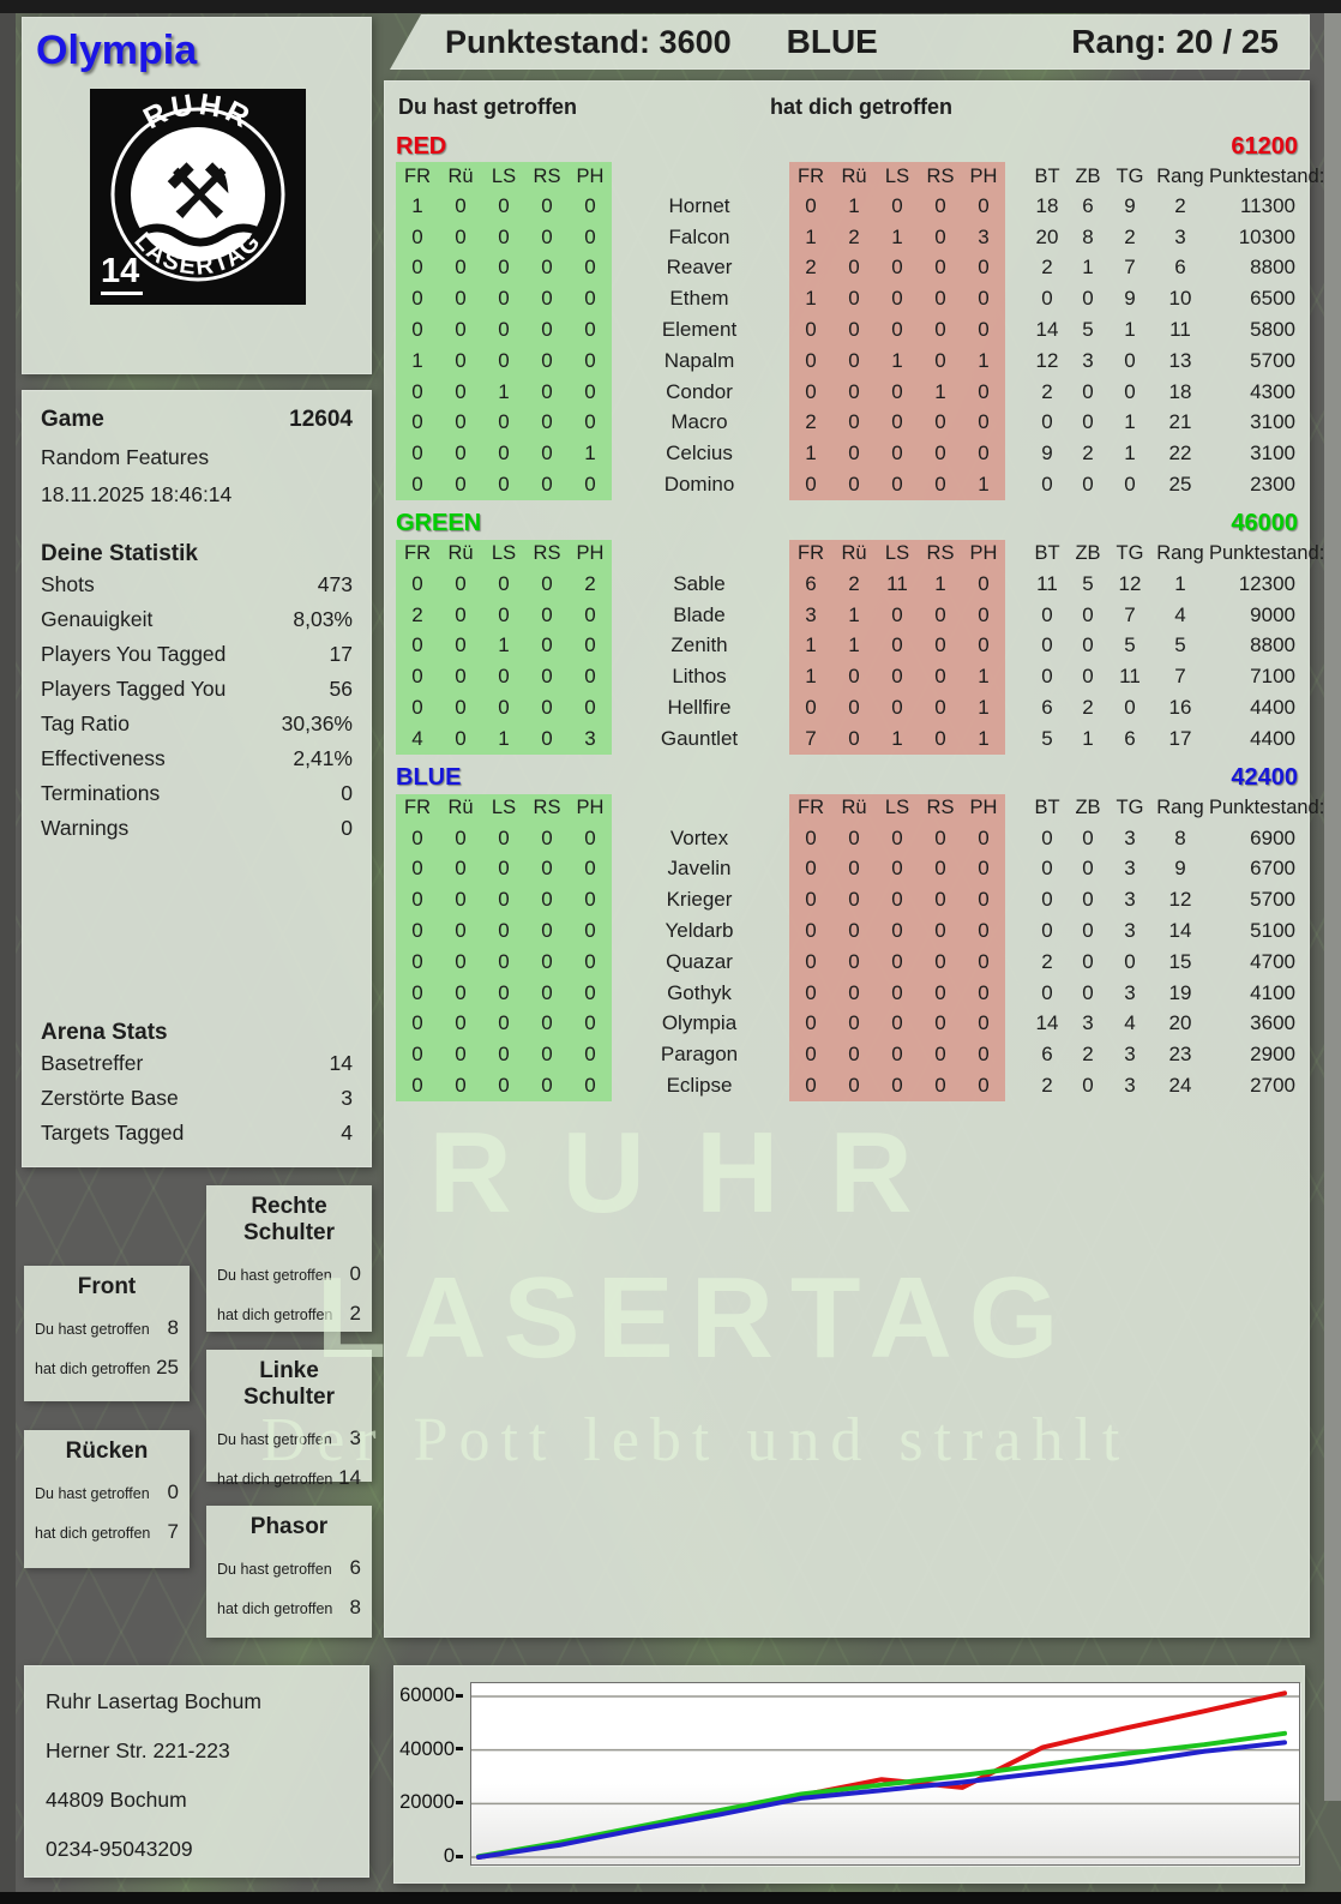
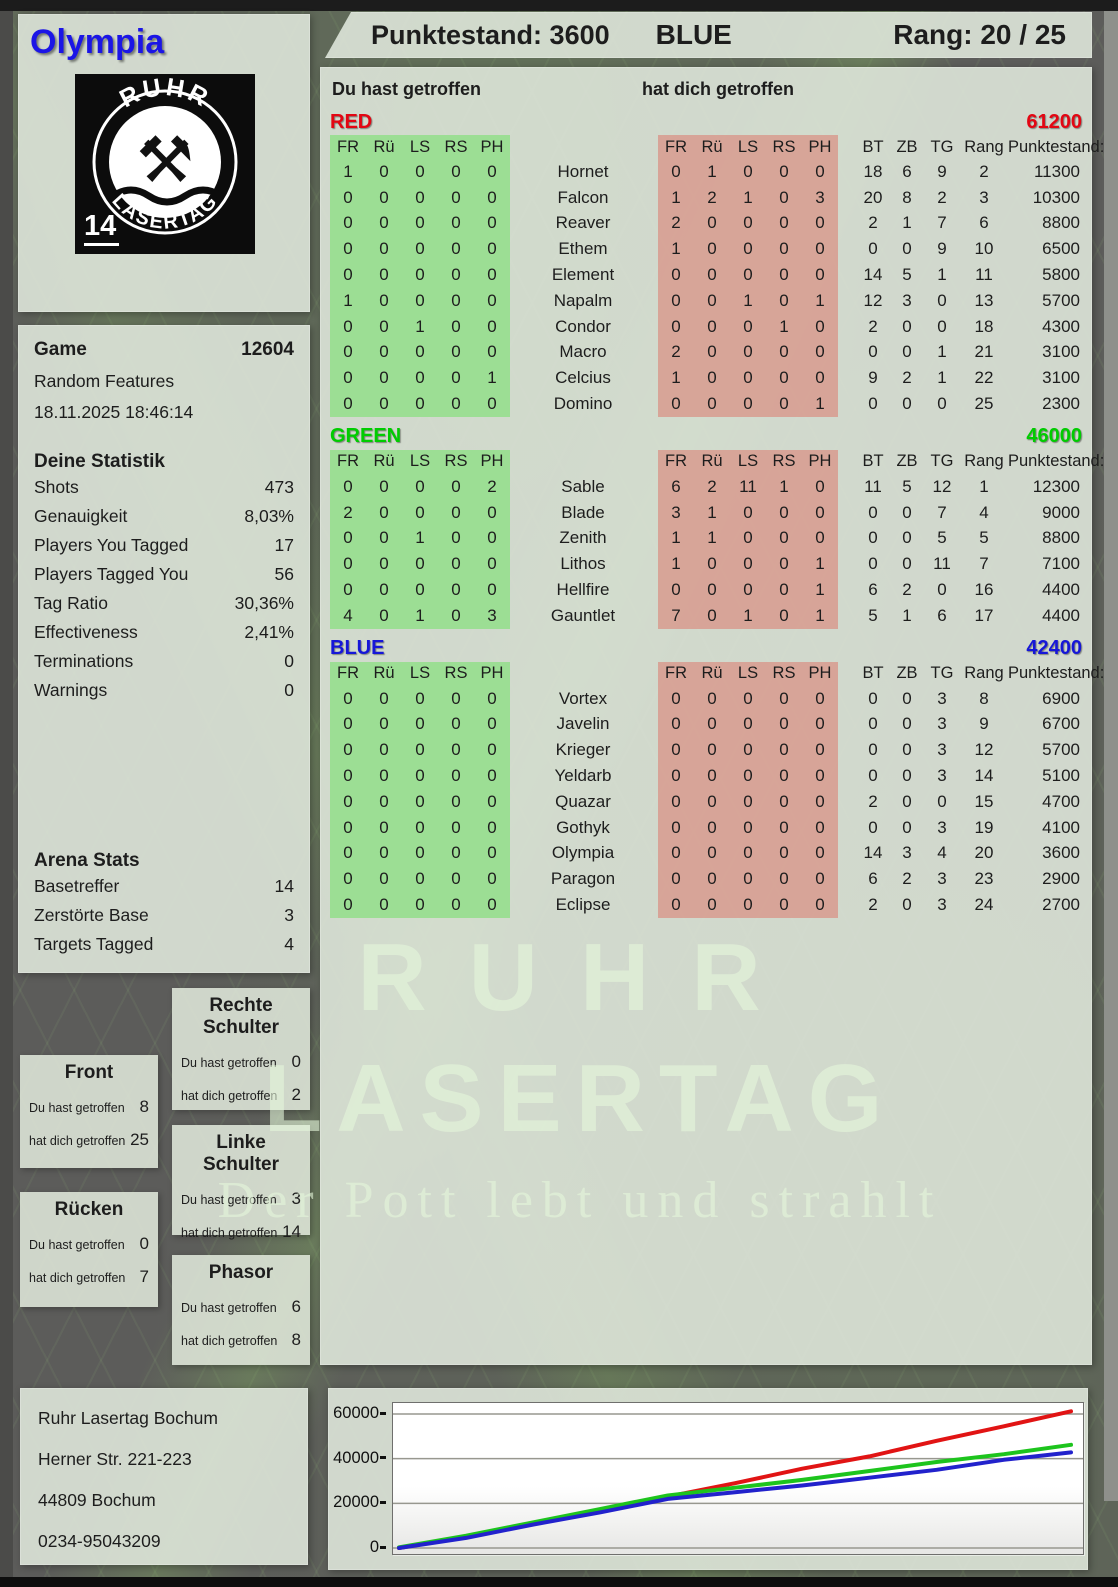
RED/6: 26000 -> 36000
